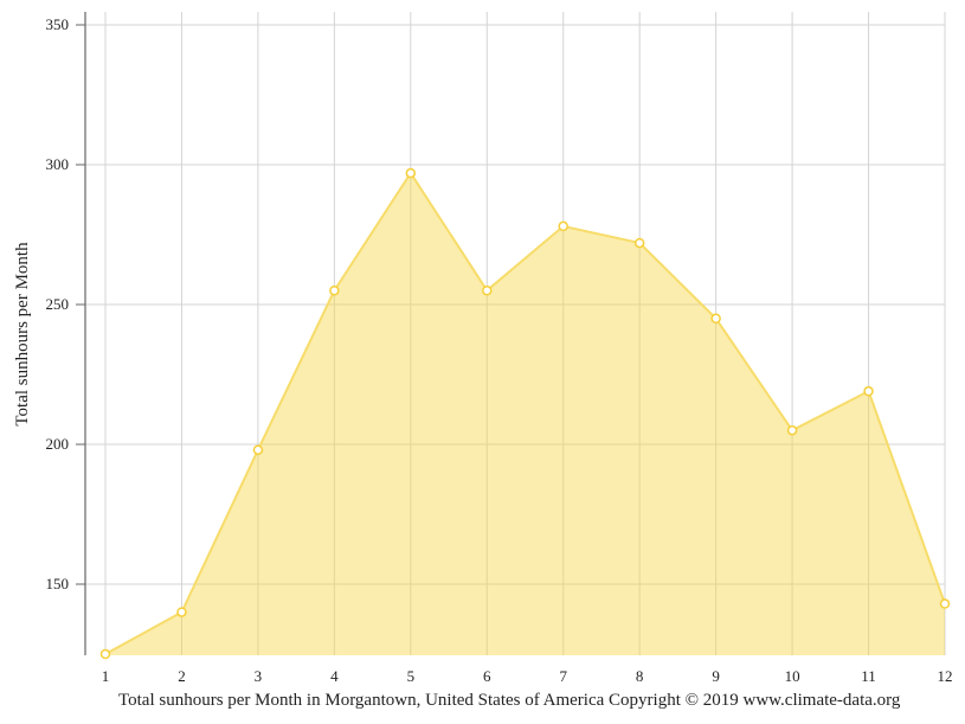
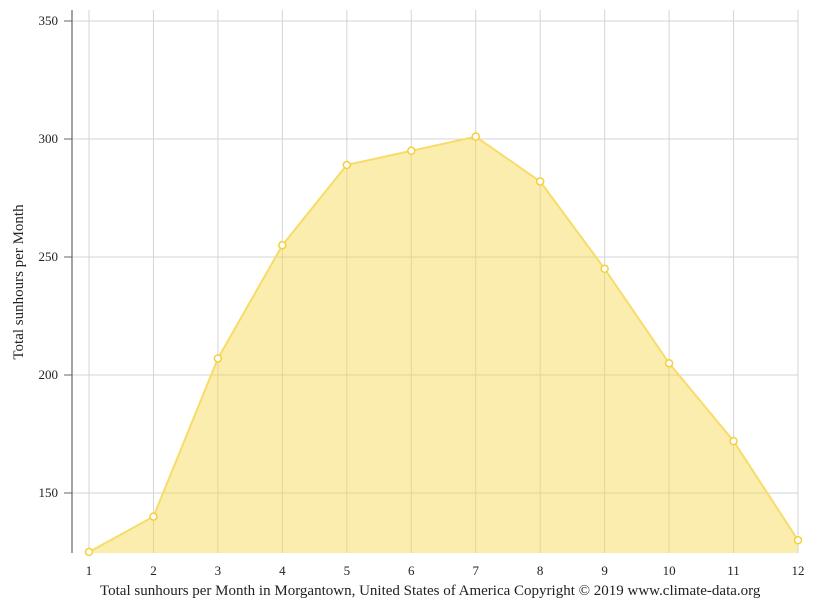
3: 198 -> 207
5: 297 -> 289
6: 255 -> 295
7: 278 -> 301
8: 272 -> 282
11: 219 -> 172
12: 143 -> 130
